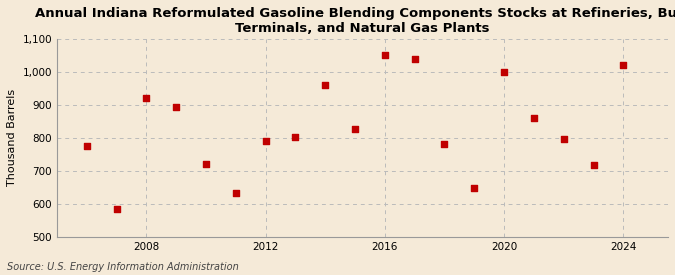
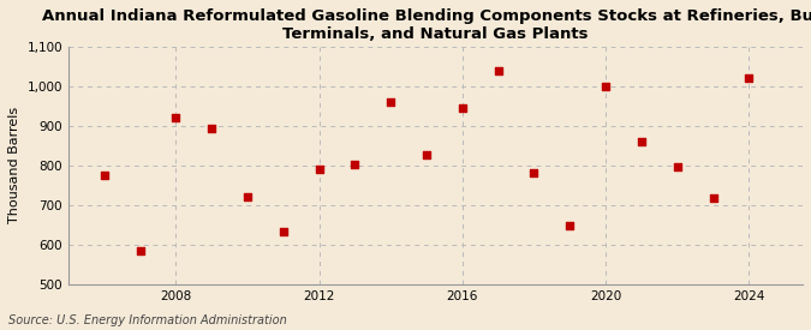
2016: 1,052 -> 945
